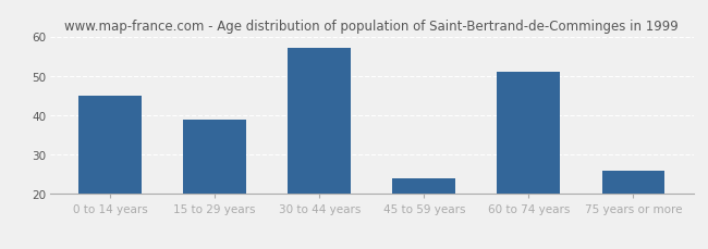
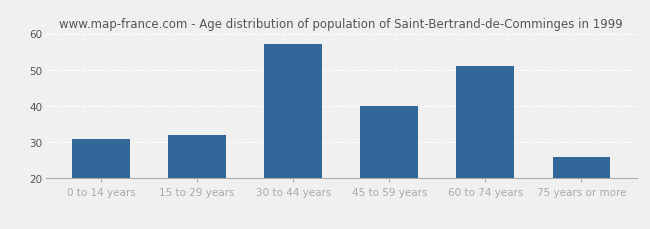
0 to 14 years: 45 -> 31
15 to 29 years: 39 -> 32
45 to 59 years: 24 -> 40
